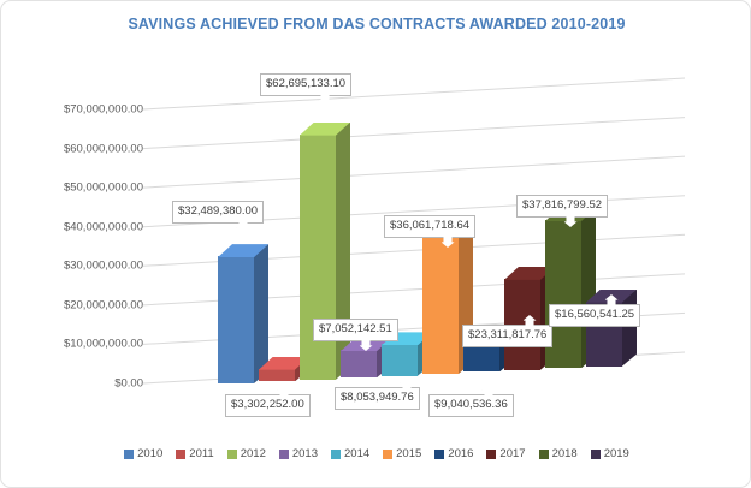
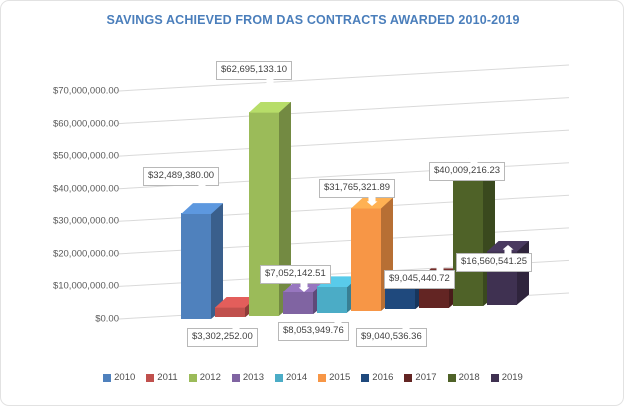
2015: $36,061,718.64 -> $31,765,321.89
2017: $23,311,817.76 -> $9,045,440.72
2018: $37,816,799.52 -> $40,009,216.23
